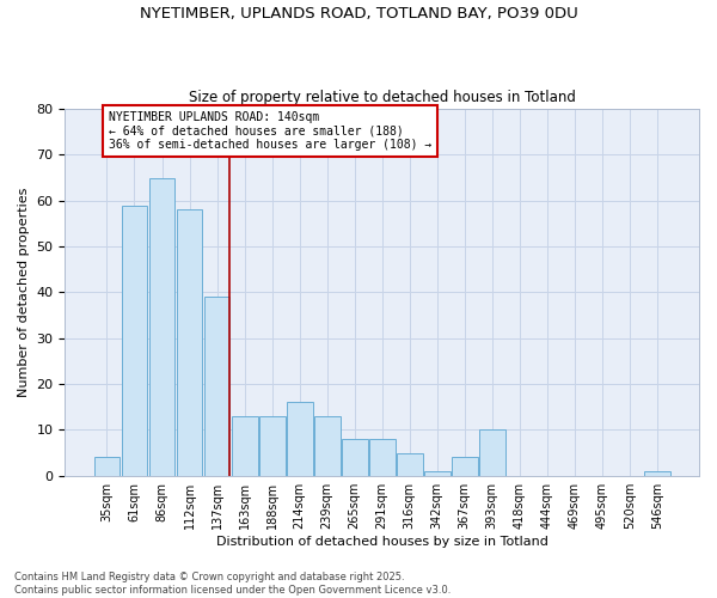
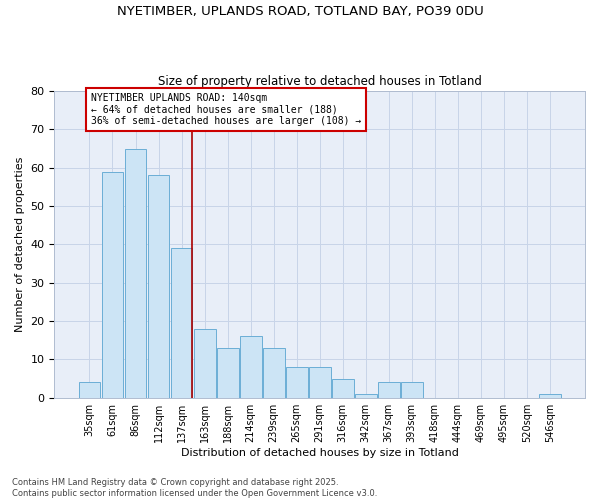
163sqm: 13 -> 18
393sqm: 10 -> 4
